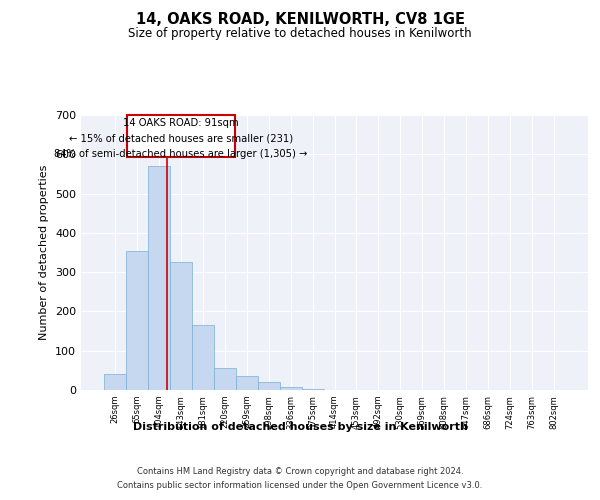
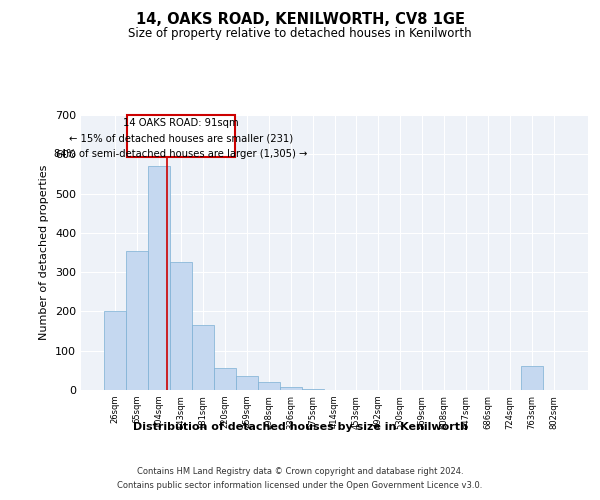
26sqm: 40 -> 200
763sqm: 1 -> 60
